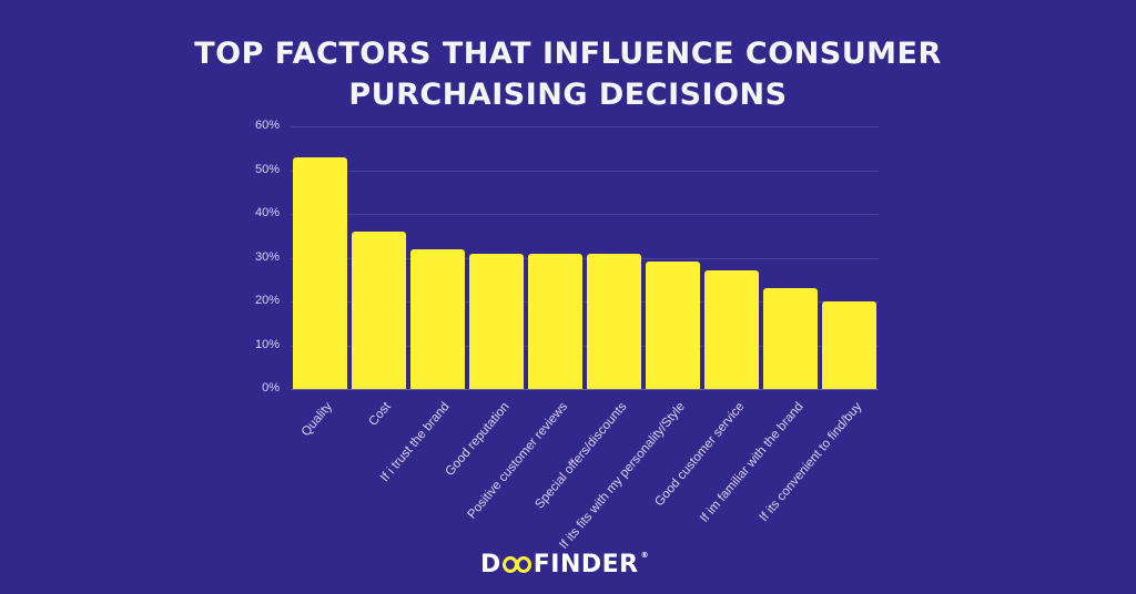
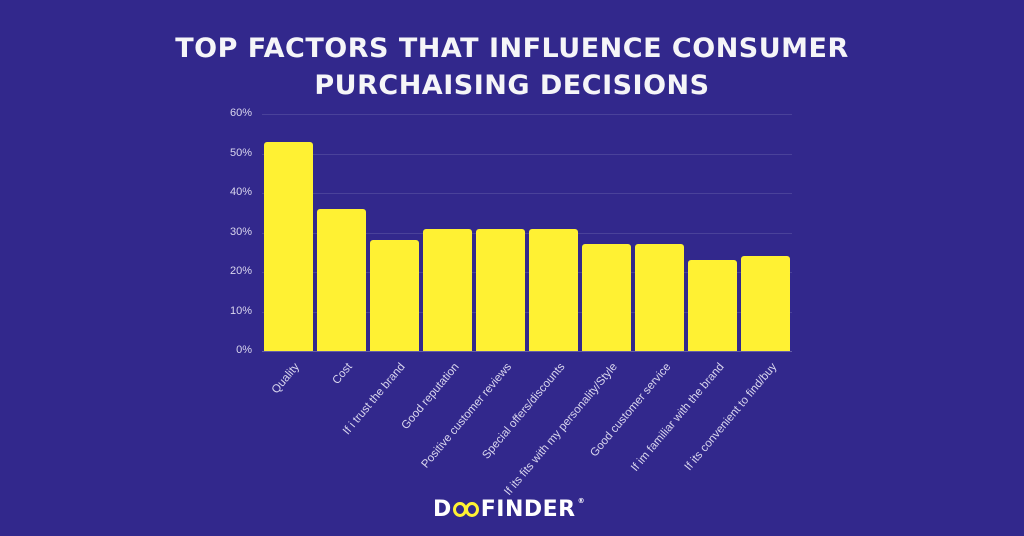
If i trust the brand: 32% -> 28%
If its fits with my personality/Style: 29% -> 27%
If its convenient to find/buy: 20% -> 24%
